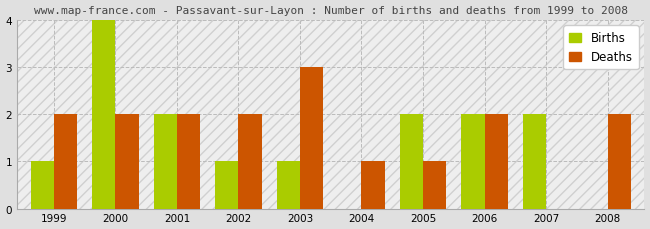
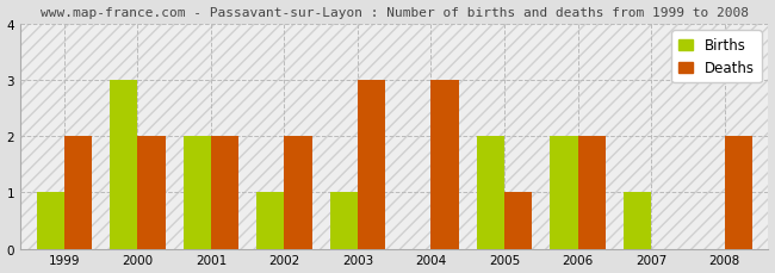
Births/2000: 4 -> 3
Deaths/2004: 1 -> 3
Births/2007: 2 -> 1
